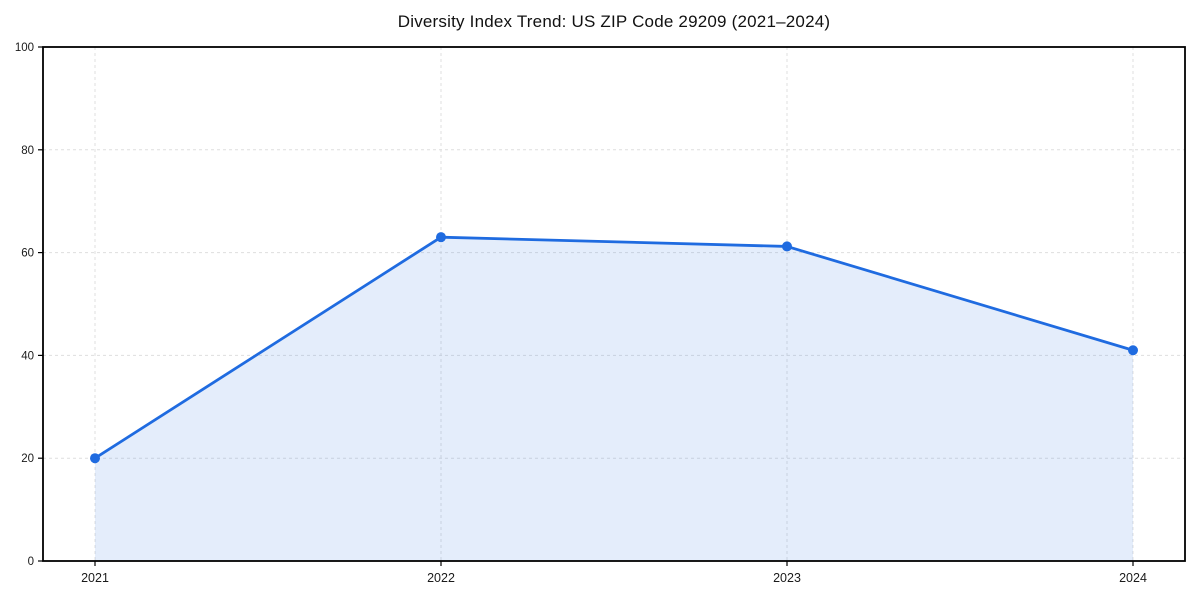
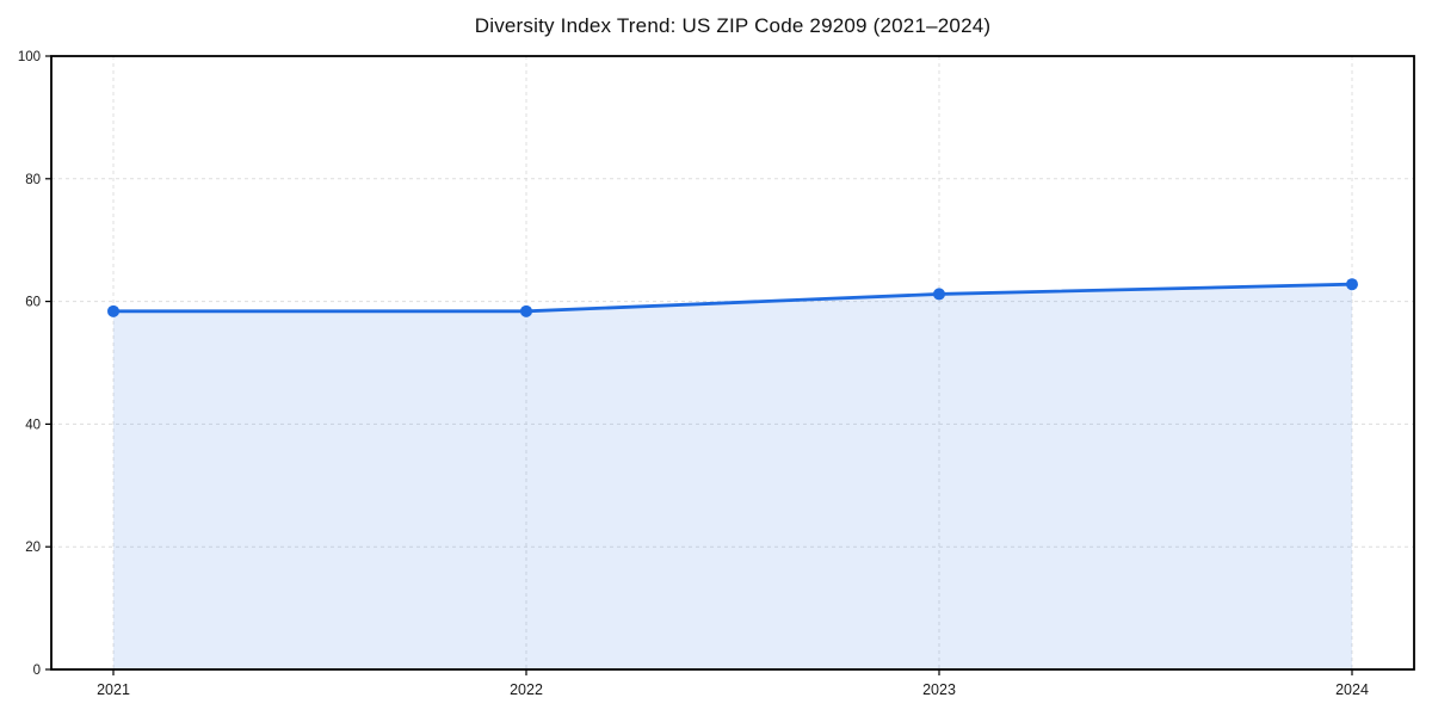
2021: 20 -> 58
2022: 63 -> 58
2024: 41 -> 63
